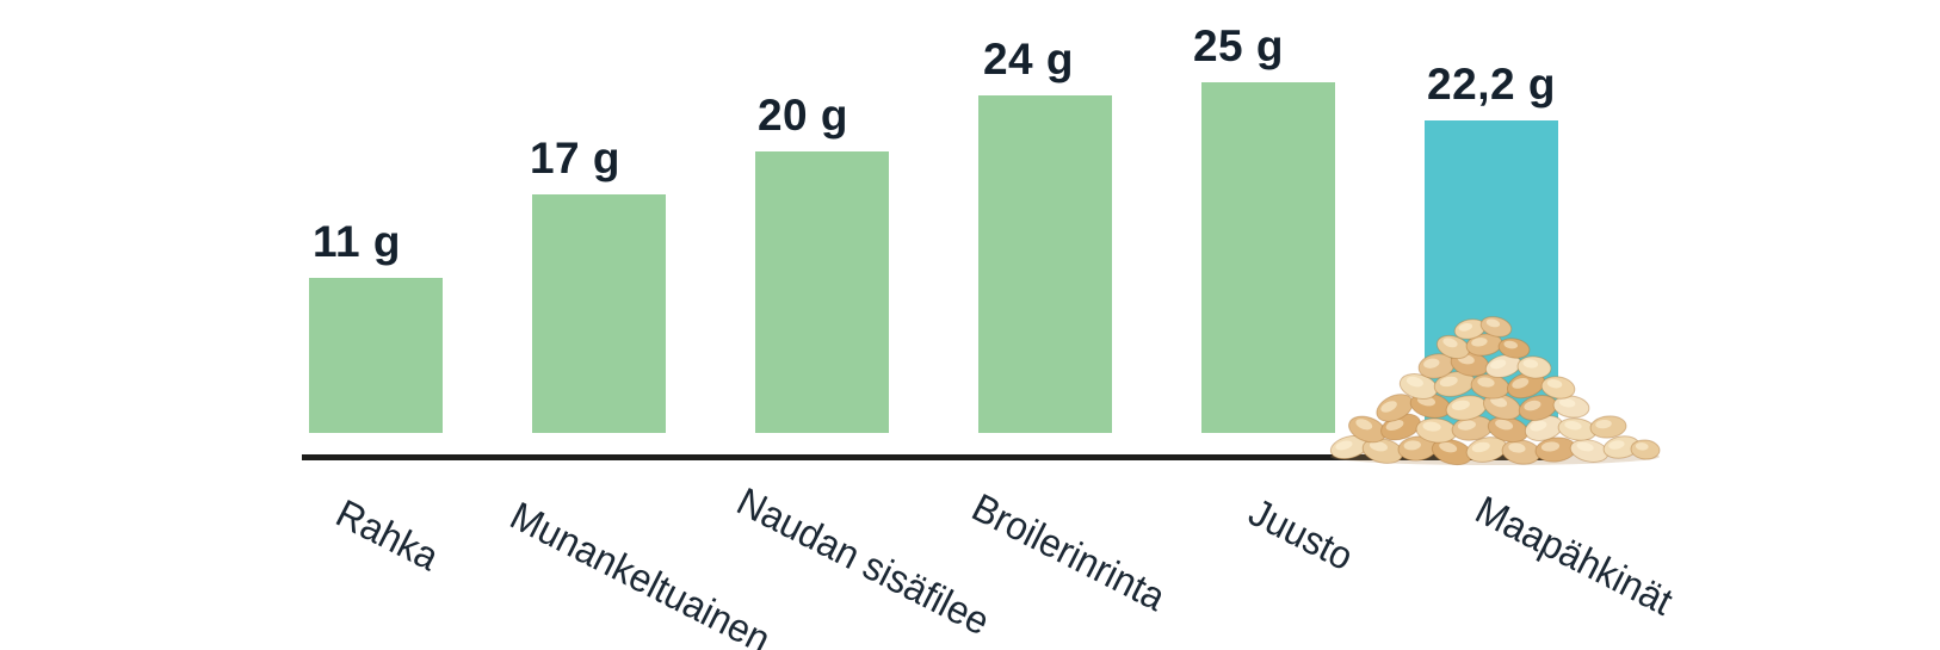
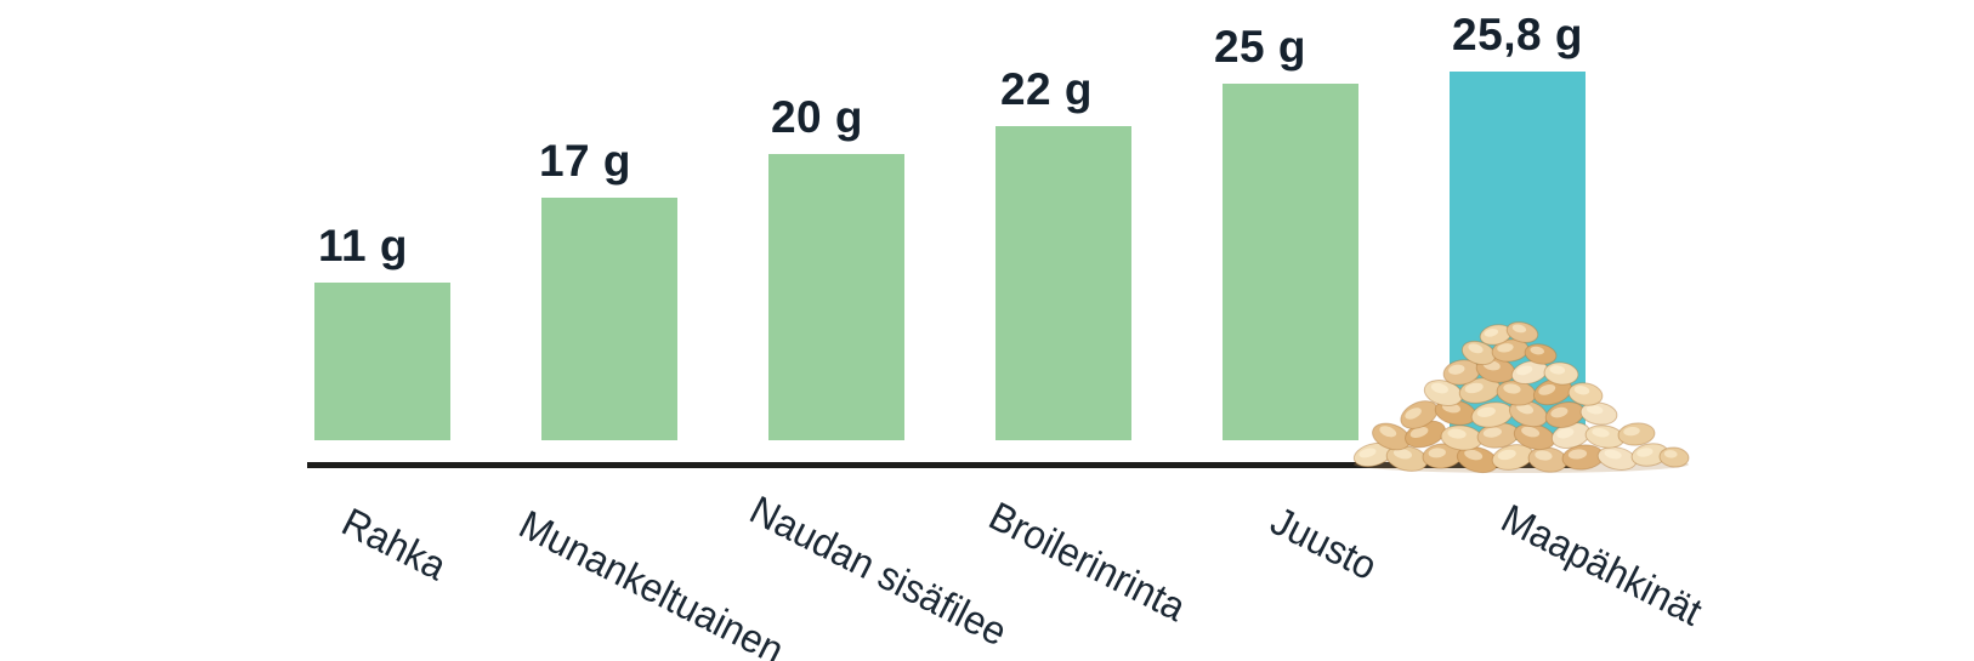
Broilerinrinta: 24 -> 22
Maapähkinät: 22,2 -> 25,8
